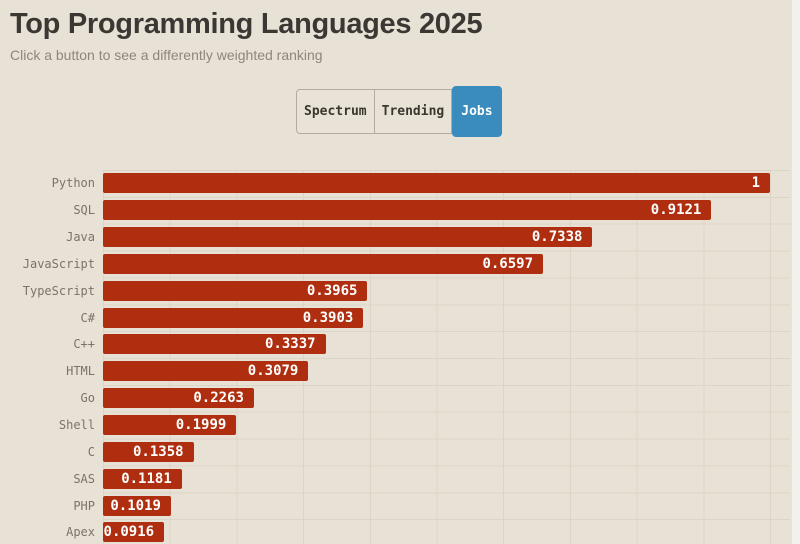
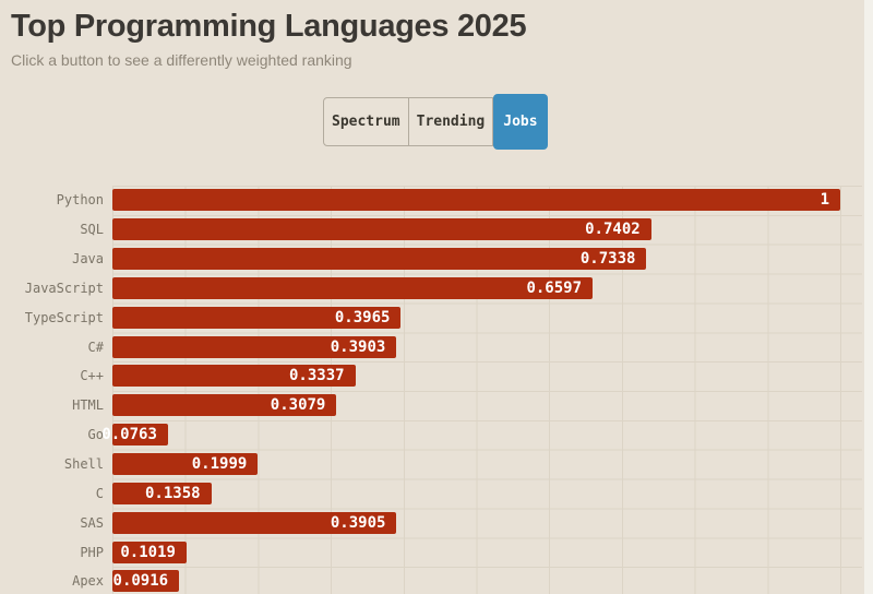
SQL: 0.9121 -> 0.7402
Go: 0.2263 -> 0.0763
SAS: 0.1181 -> 0.3905
